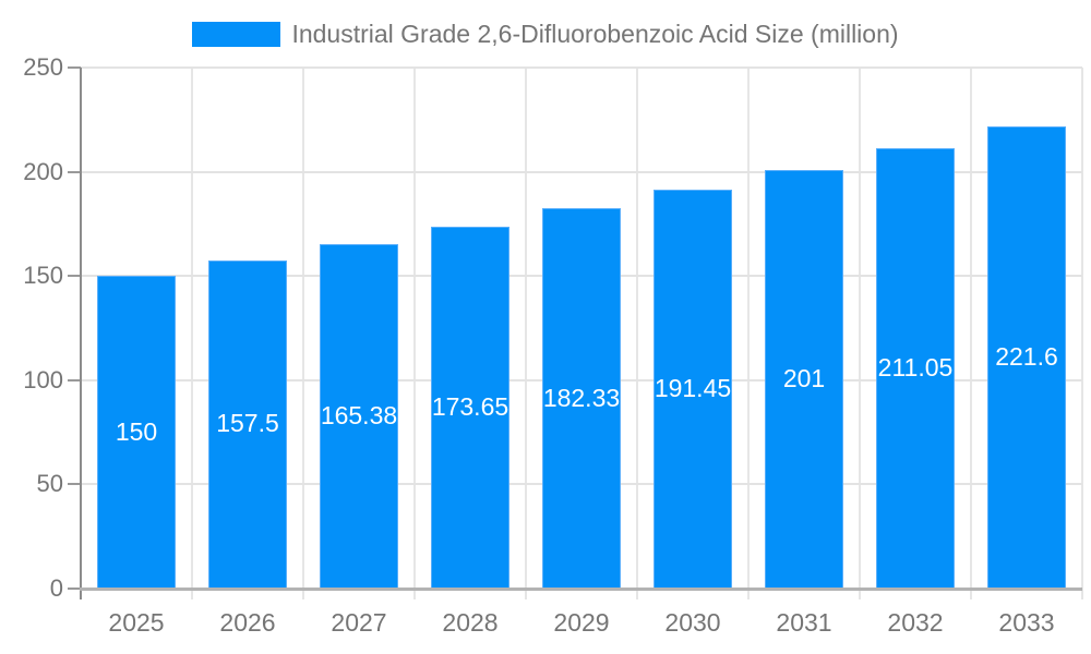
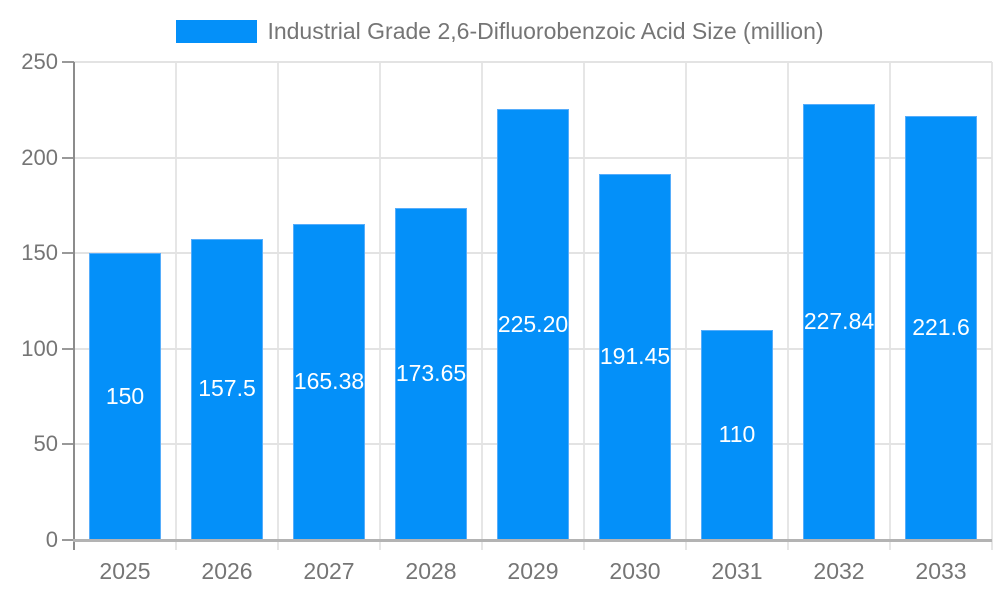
2029: 182.33 -> 225.20
2031: 201 -> 110
2032: 211.05 -> 227.84
